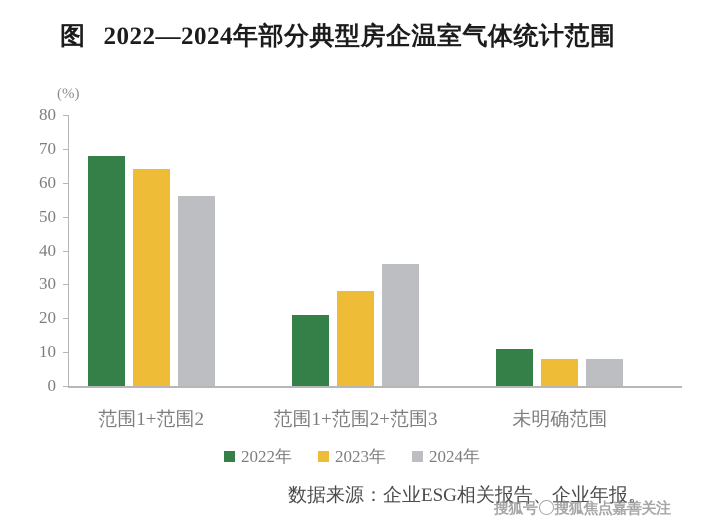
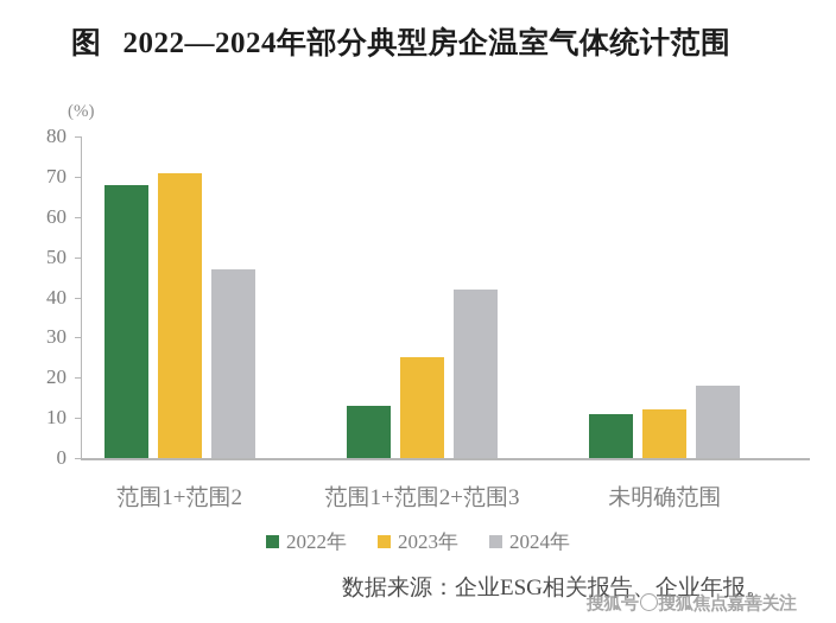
2023年/范围1+范围2: 64 -> 71
2024年/范围1+范围2: 56 -> 47
2022年/范围1+范围2+范围3: 21 -> 13
2023年/范围1+范围2+范围3: 28 -> 25
2024年/范围1+范围2+范围3: 36 -> 42
2023年/未明确范围: 8 -> 12
2024年/未明确范围: 8 -> 18
